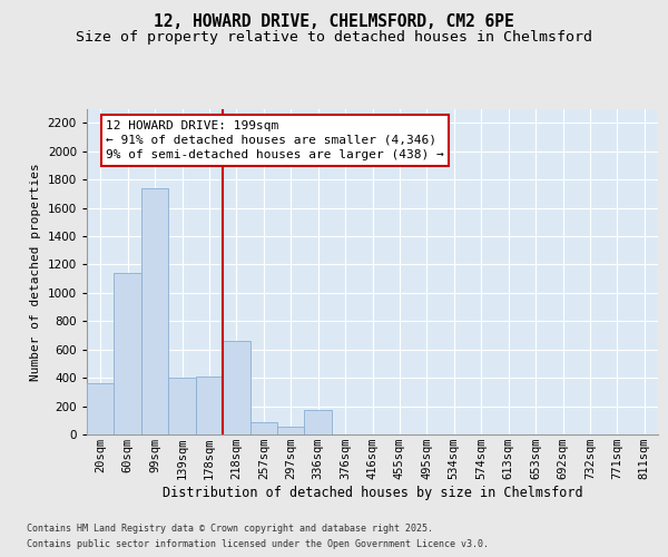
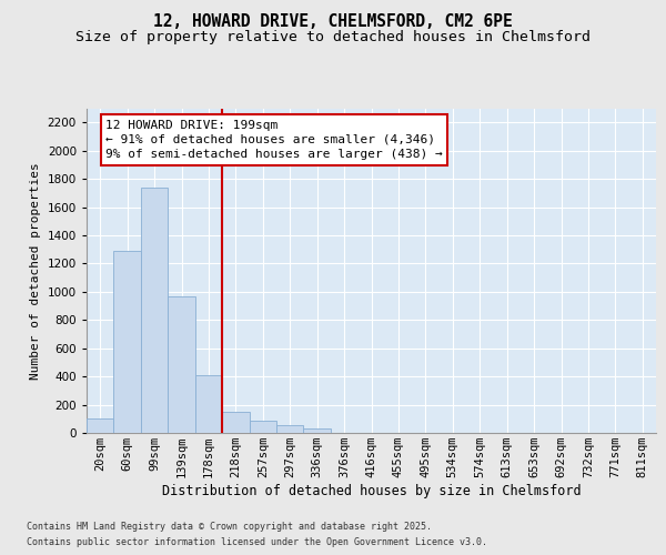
20sqm: 360 -> 100
60sqm: 1140 -> 1290
139sqm: 400 -> 970
218sqm: 660 -> 150
336sqm: 170 -> 30
